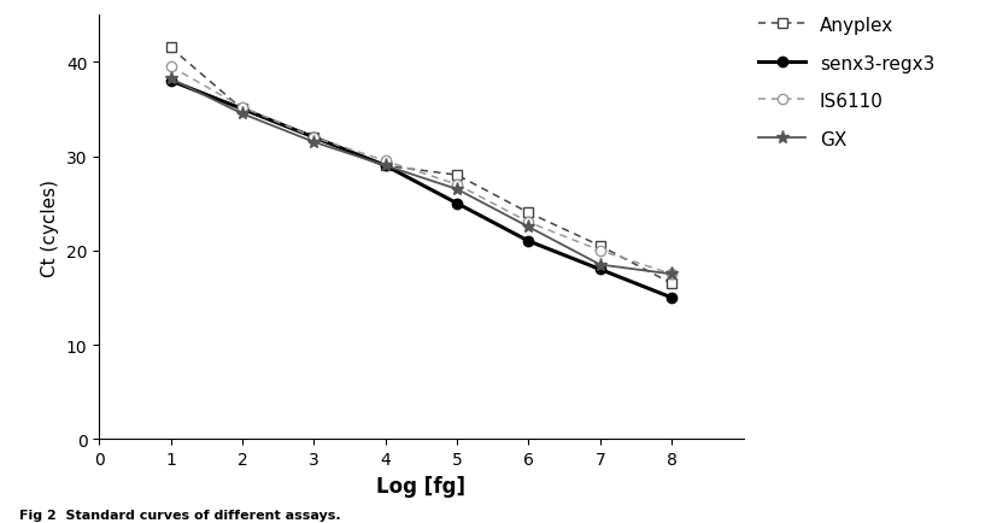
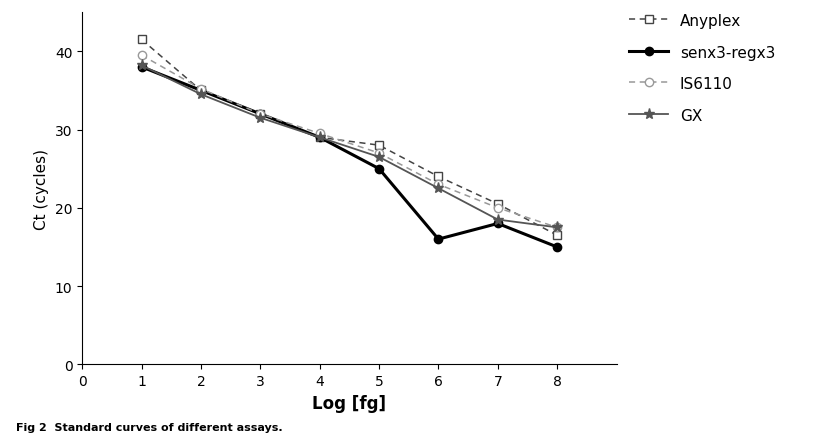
senx3-regx3/6: 21 -> 16
